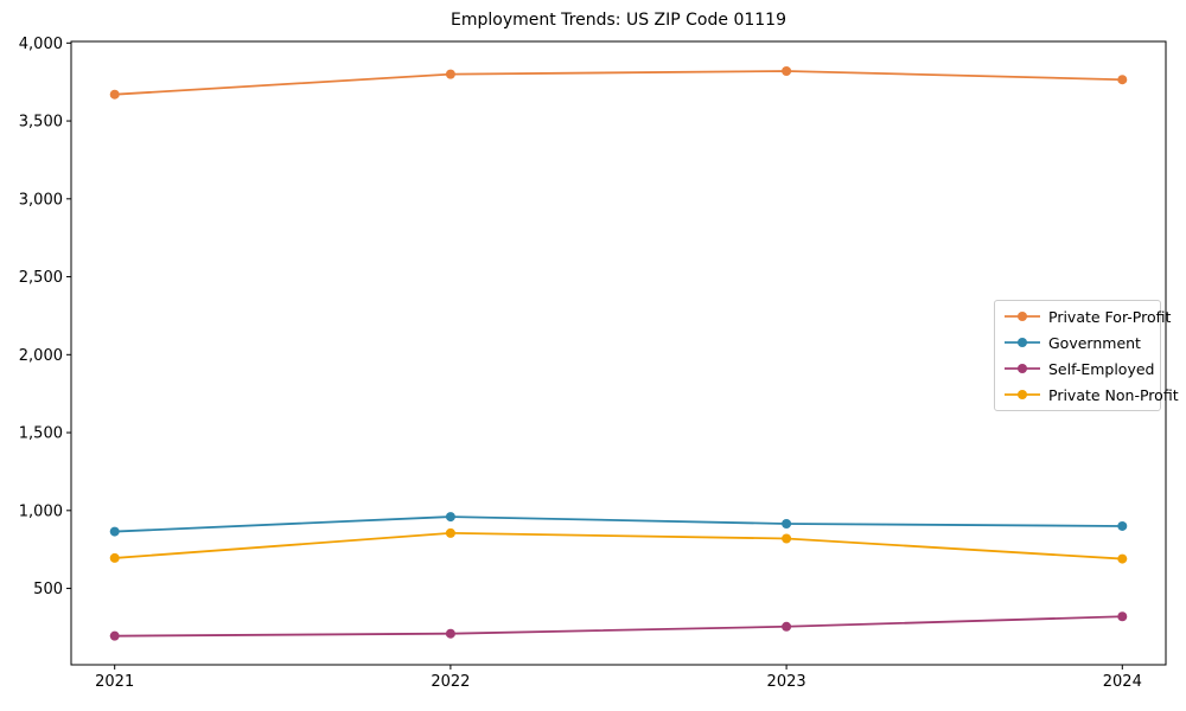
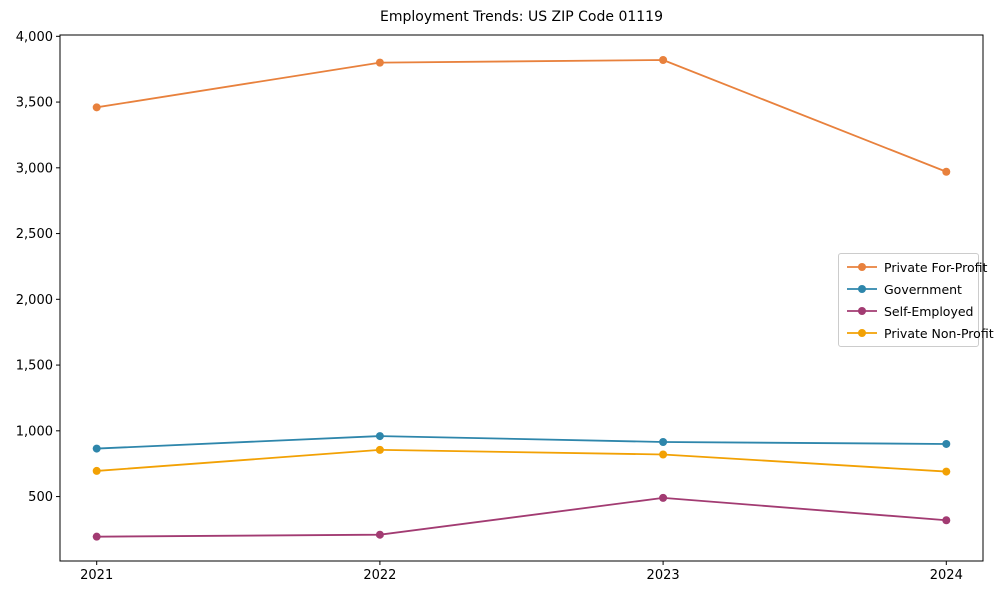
Private For-Profit/2021: 3670 -> 3460
Self-Employed/2023: 260 -> 490
Private For-Profit/2024: 3760 -> 2970
